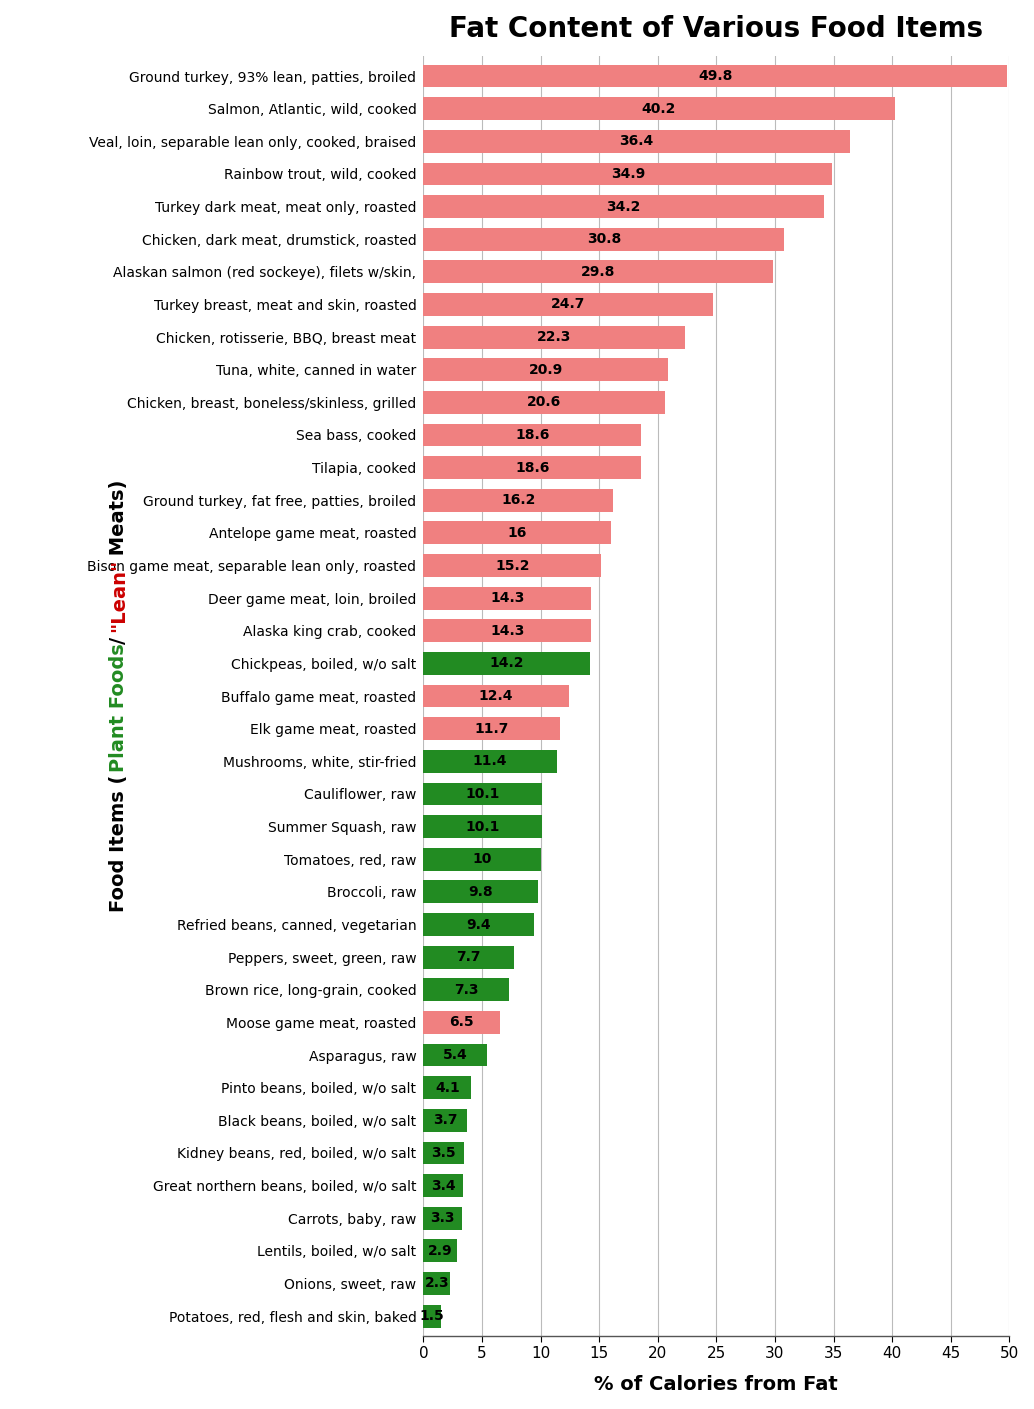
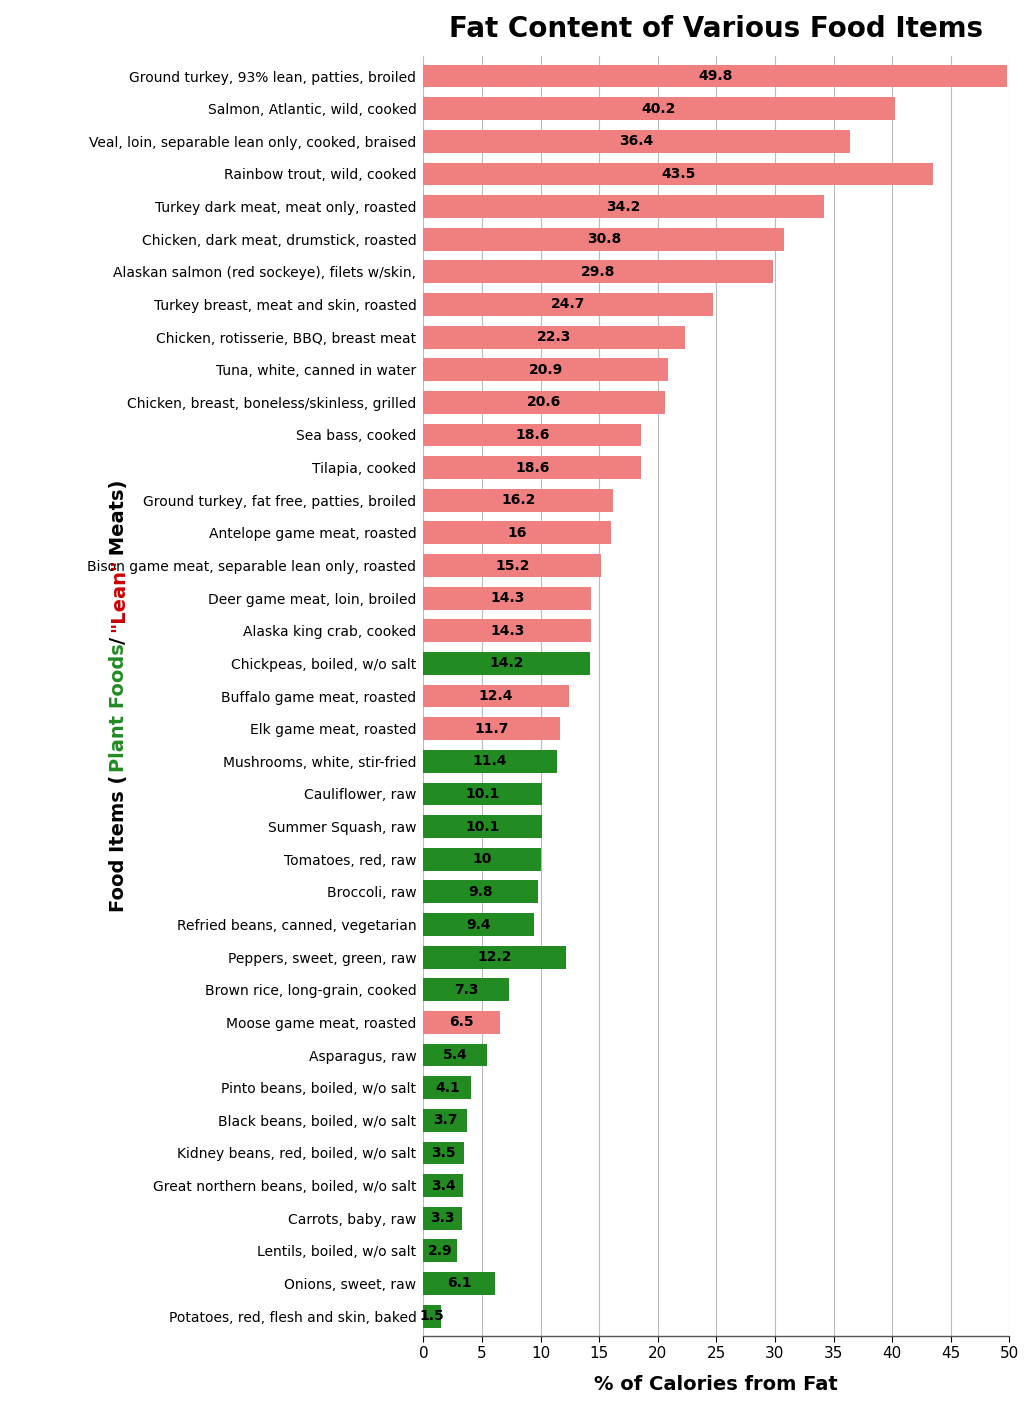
Rainbow trout, wild, cooked: 34.9 -> 43.5
Peppers, sweet, green, raw: 7.7 -> 12.2
Onions, sweet, raw: 2.3 -> 6.1
